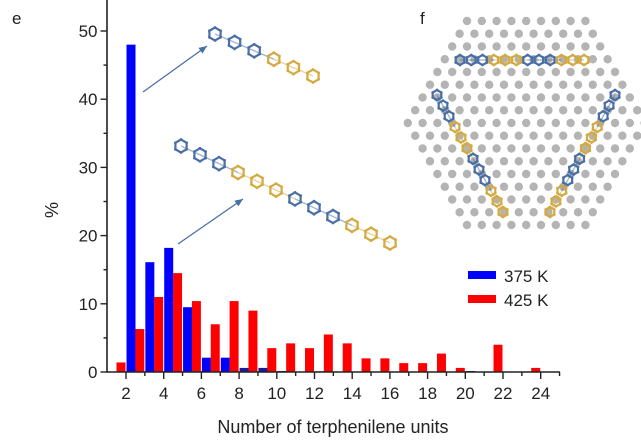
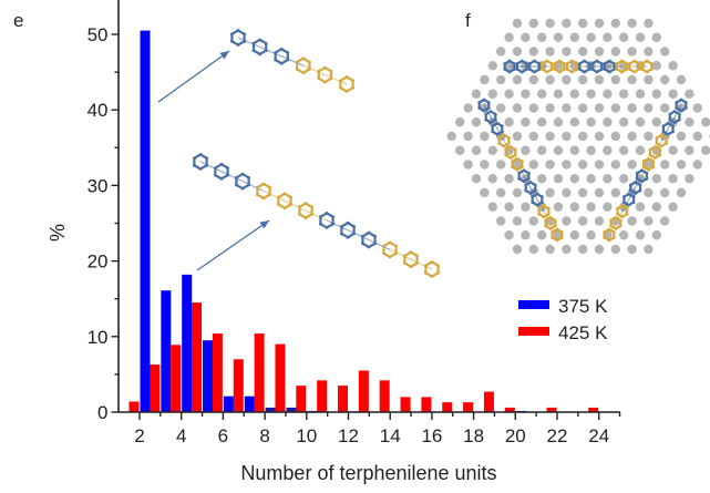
375 K/2: 48 -> 50
425 K/4: 11 -> 9
425 K/22: 4 -> 1
